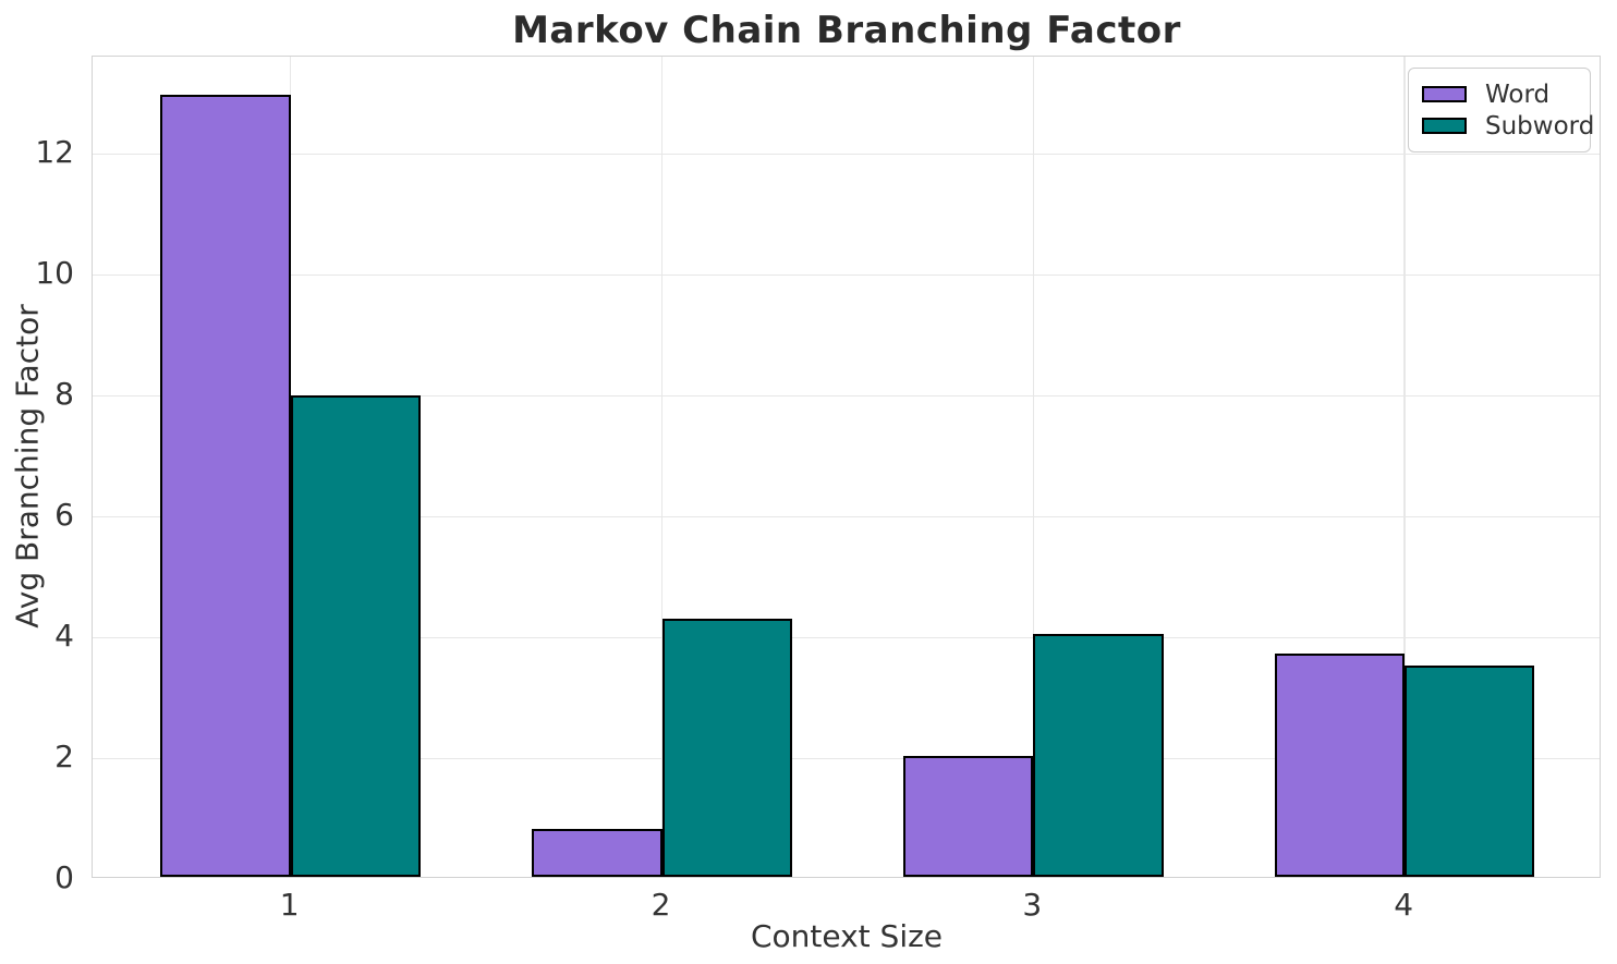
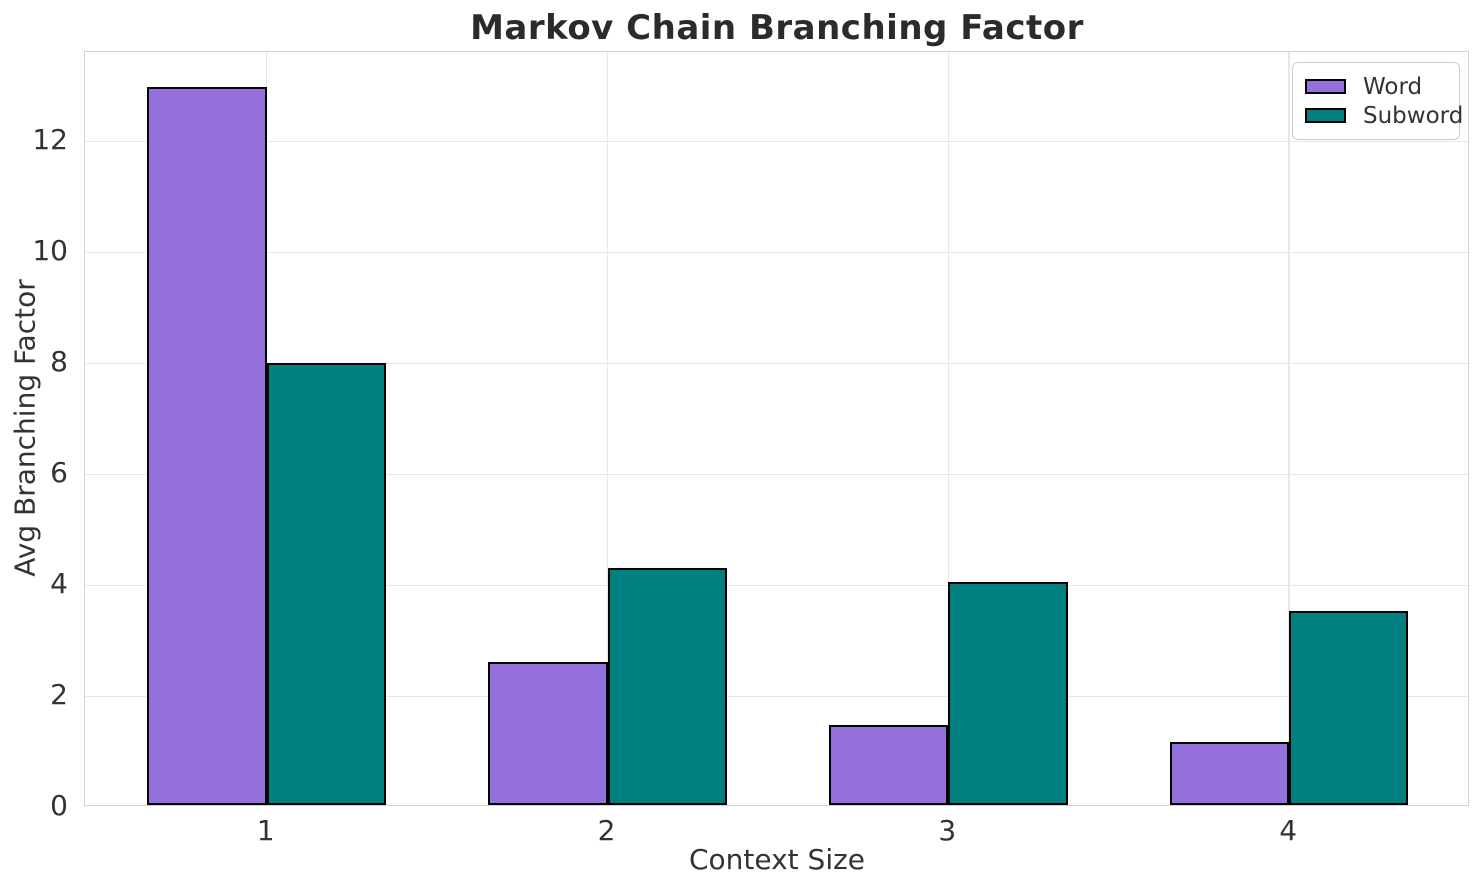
Word/2: 0.8 -> 2.6
Word/3: 2.0 -> 1.4
Word/4: 3.7 -> 1.1
